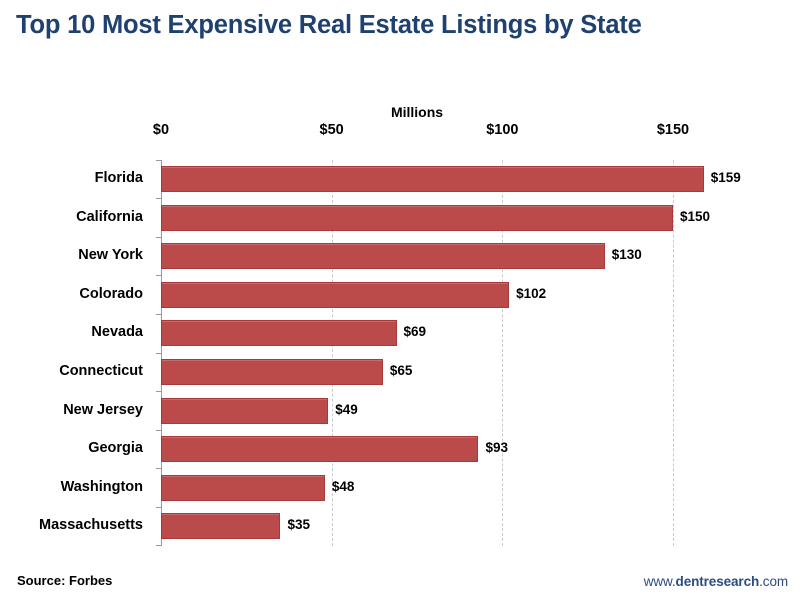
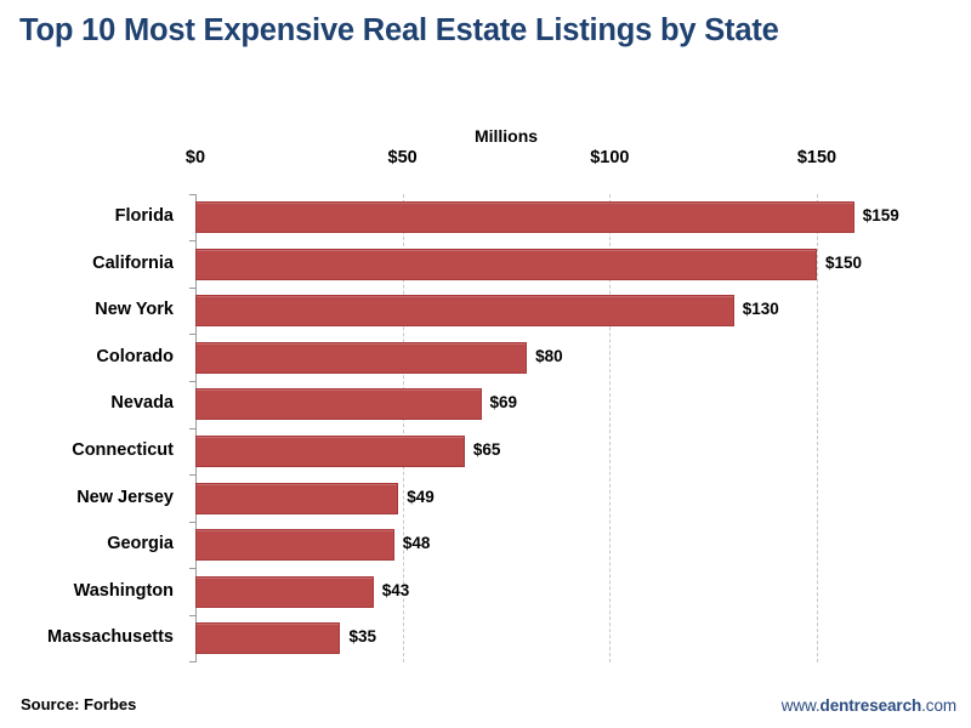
Colorado: $102 -> $80
Georgia: $93 -> $48
Washington: $48 -> $43
